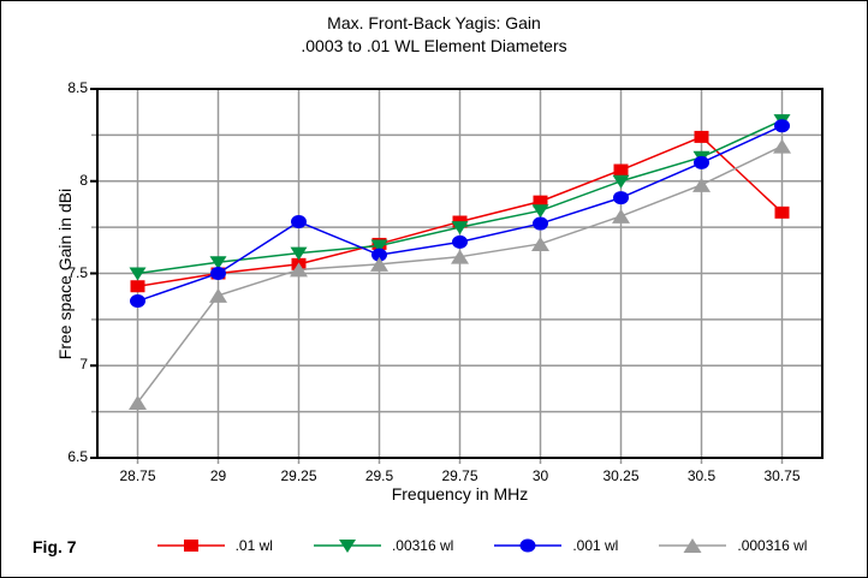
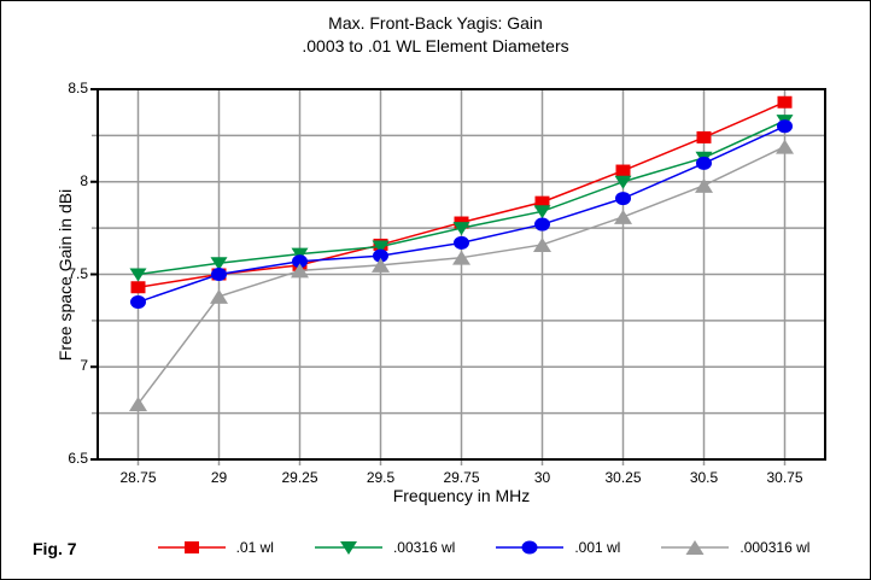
.001 wl/29.25: 7.78 -> 7.57
.01 wl/30.75: 7.83 -> 8.43
